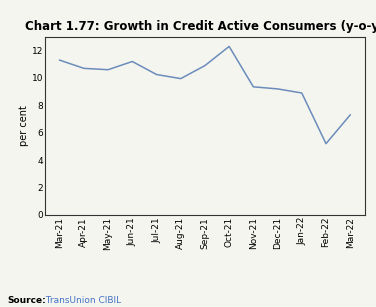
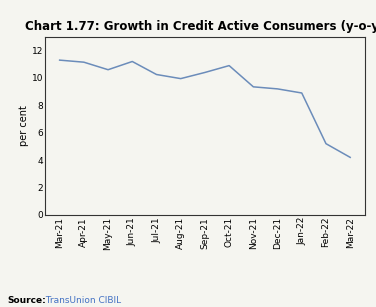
Apr-21: 10.7 -> 11.2
Sep-21: 10.9 -> 10.4
Oct-21: 12.3 -> 10.9
Mar-22: 7.3 -> 4.2
